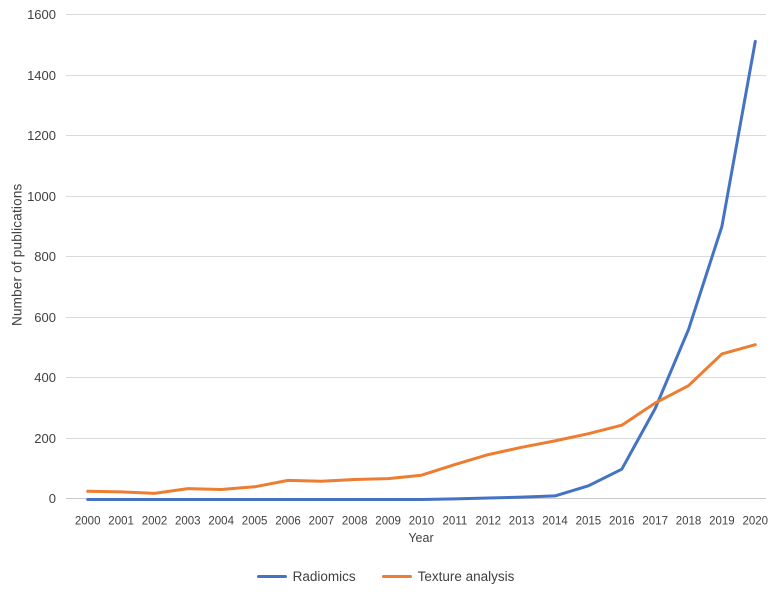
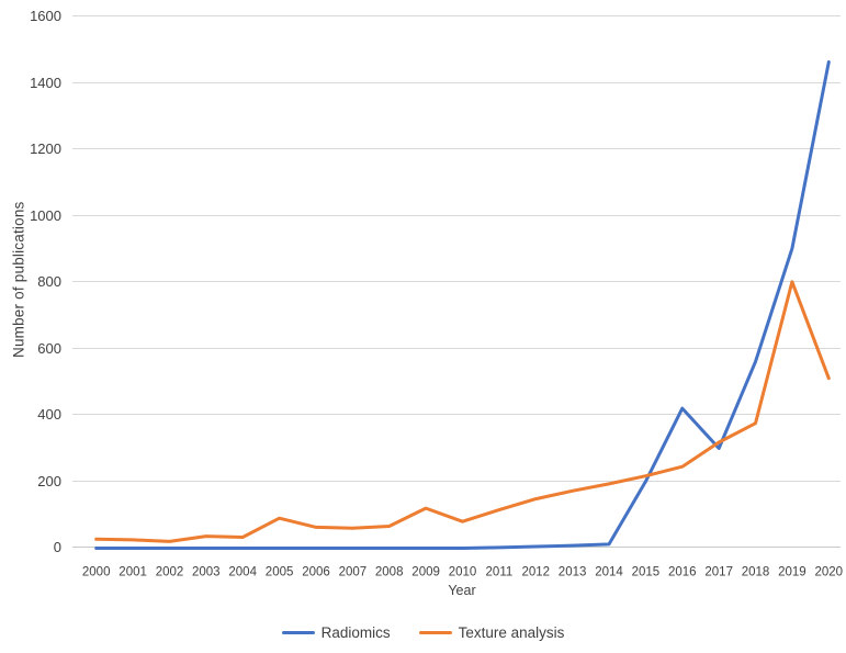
Texture analysis/2005: 40 -> 90
Texture analysis/2009: 70 -> 120
Radiomics/2015: 40 -> 200
Radiomics/2016: 100 -> 420
Texture analysis/2019: 480 -> 800
Radiomics/2020: 1510 -> 1460
